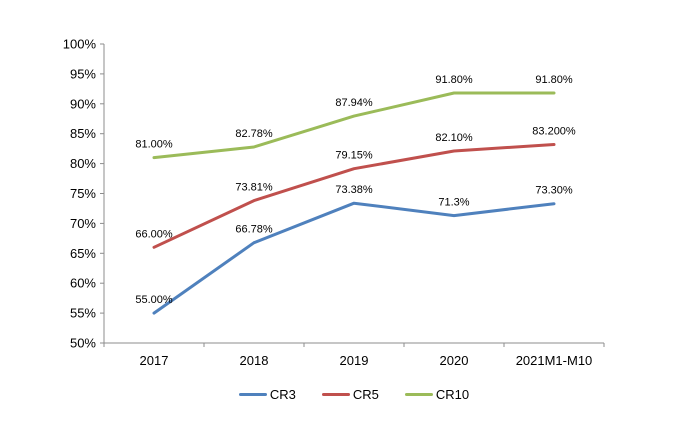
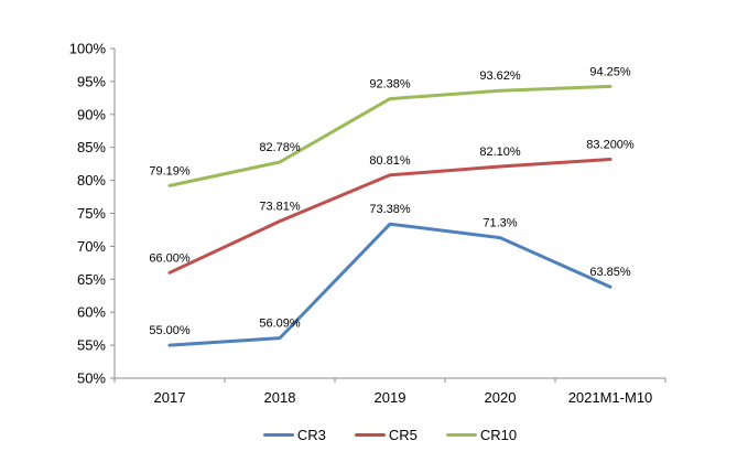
CR10/2017: 81.00% -> 79.19%
CR3/2018: 66.78% -> 56.09%
CR5/2019: 79.15% -> 80.81%
CR10/2019: 87.94% -> 92.38%
CR10/2020: 91.80% -> 93.62%
CR3/2021M1-M10: 73.30% -> 63.85%
CR10/2021M1-M10: 91.80% -> 94.25%
